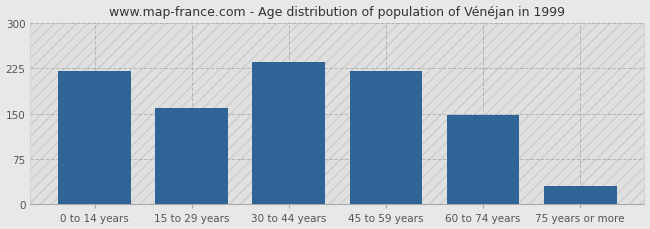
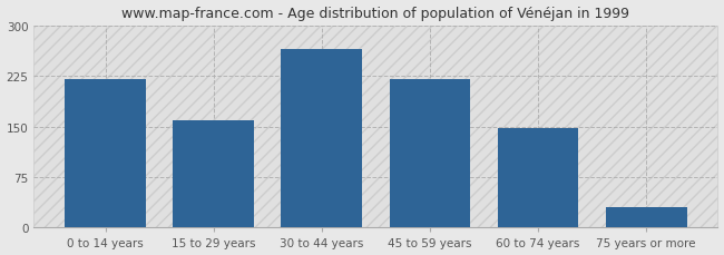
30 to 44 years: 236 -> 265
